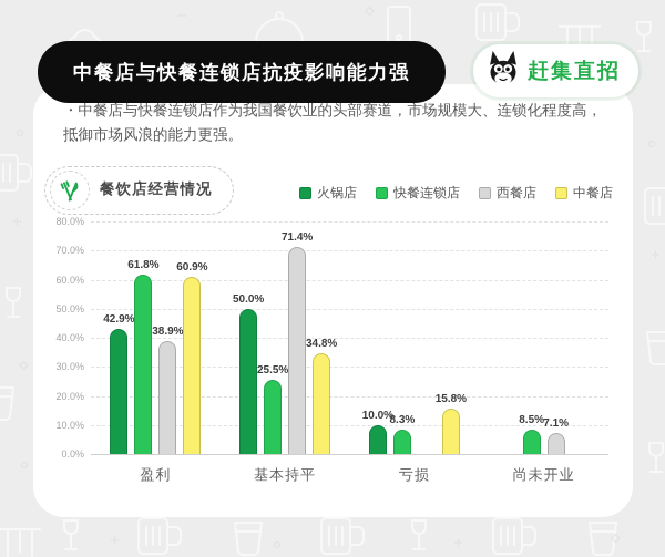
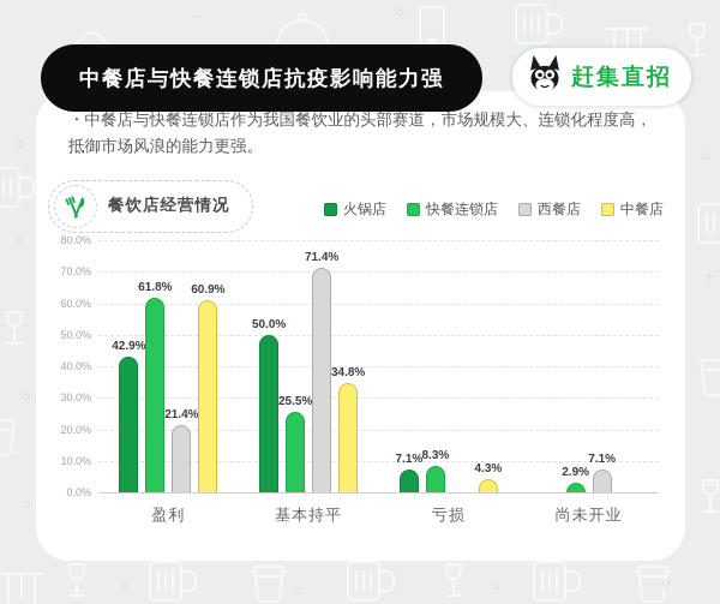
西餐店/盈利: 38.9% -> 21.4%
火锅店/亏损: 10.0% -> 7.1%
中餐店/亏损: 15.8% -> 4.3%
快餐连锁店/尚未开业: 8.5% -> 2.9%
